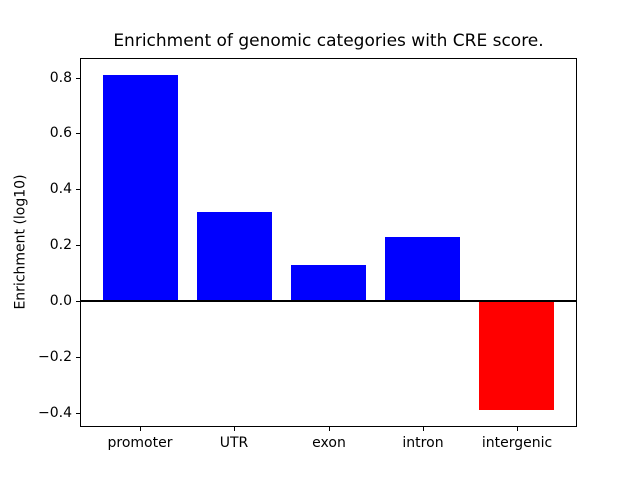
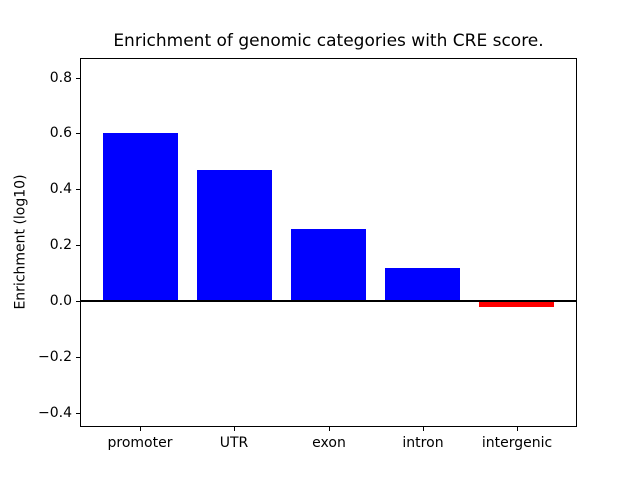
promoter: 0.81 -> 0.60
UTR: 0.32 -> 0.47
exon: 0.13 -> 0.26
intron: 0.23 -> 0.12
intergenic: -0.39 -> -0.02
